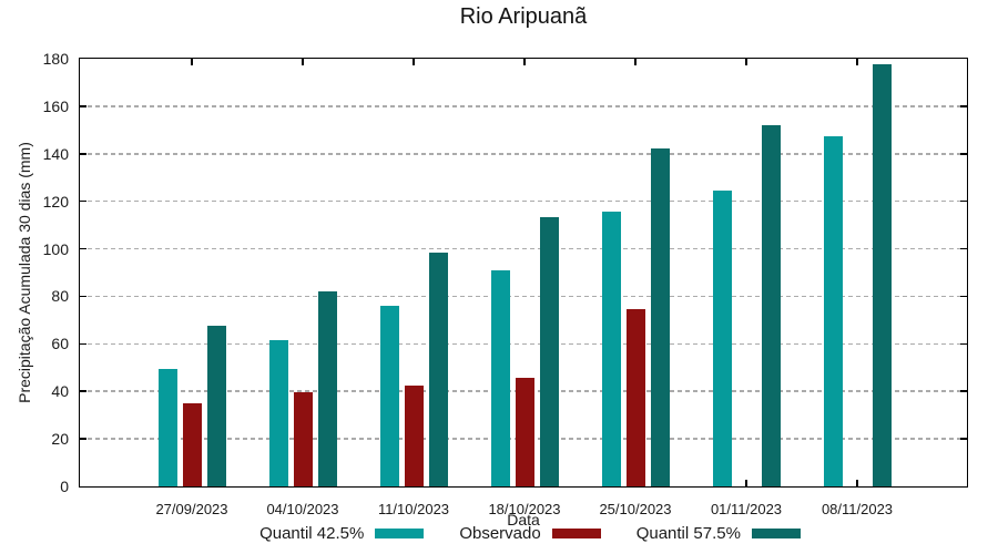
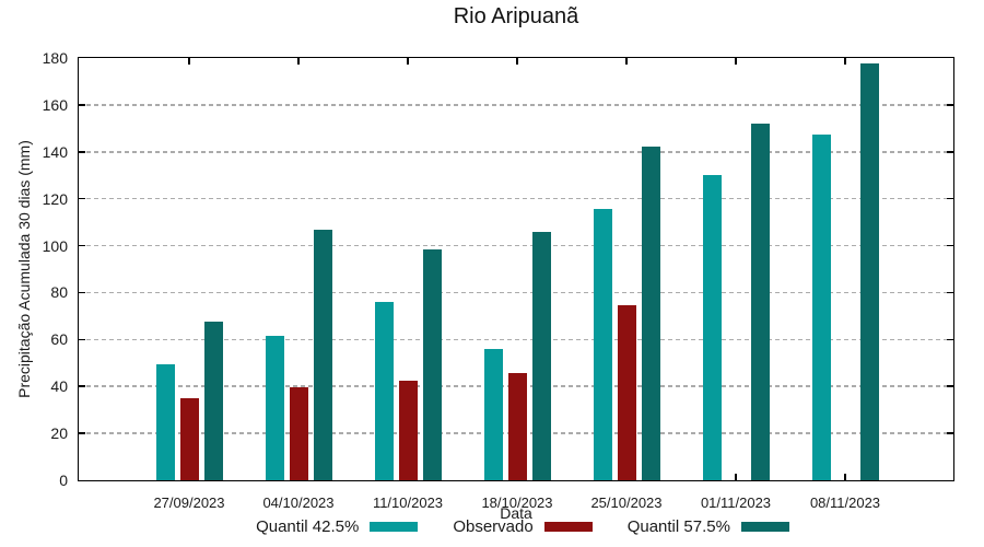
Quantil 57.5%/04/10/2023: 82 -> 107
Quantil 42.5%/18/10/2023: 91 -> 56
Quantil 57.5%/18/10/2023: 114 -> 106
Quantil 42.5%/01/11/2023: 124 -> 130
